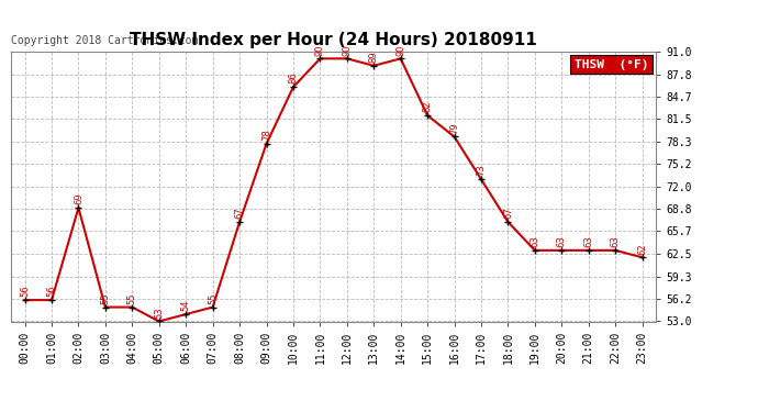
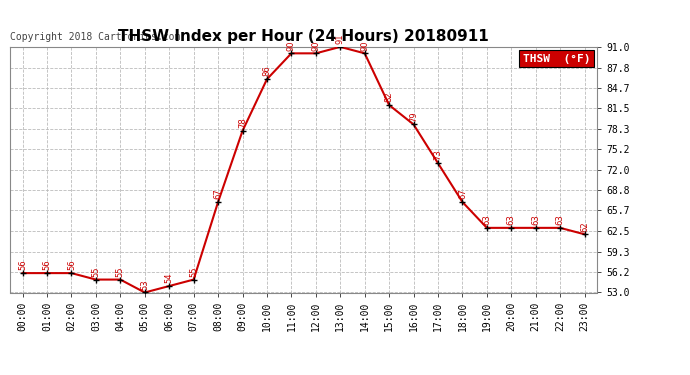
02:00: 69 -> 56
13:00: 89 -> 91
